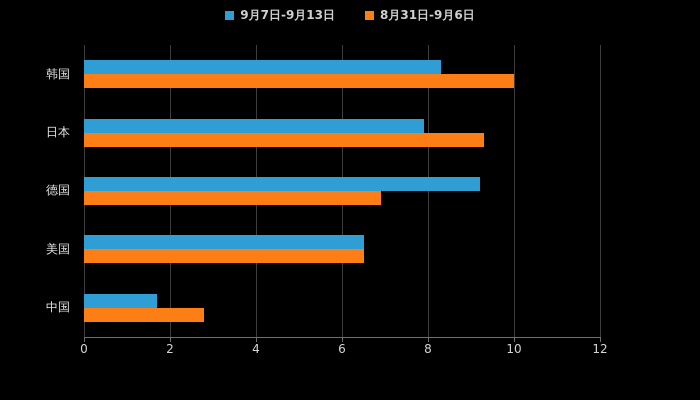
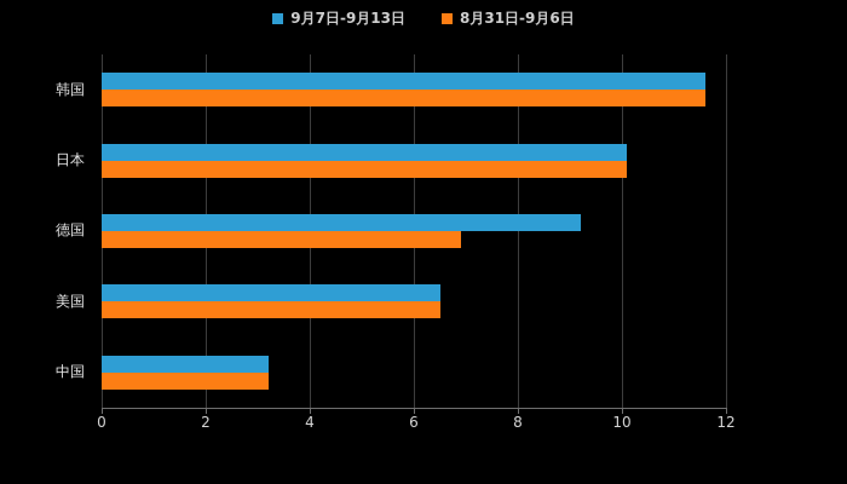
9月7日-9月13日/韩国: 8.3 -> 11.6
8月31日-9月6日/韩国: 10.0 -> 11.6
9月7日-9月13日/日本: 7.9 -> 10.1
8月31日-9月6日/日本: 9.3 -> 10.1
9月7日-9月13日/中国: 1.7 -> 3.2
8月31日-9月6日/中国: 2.8 -> 3.2
